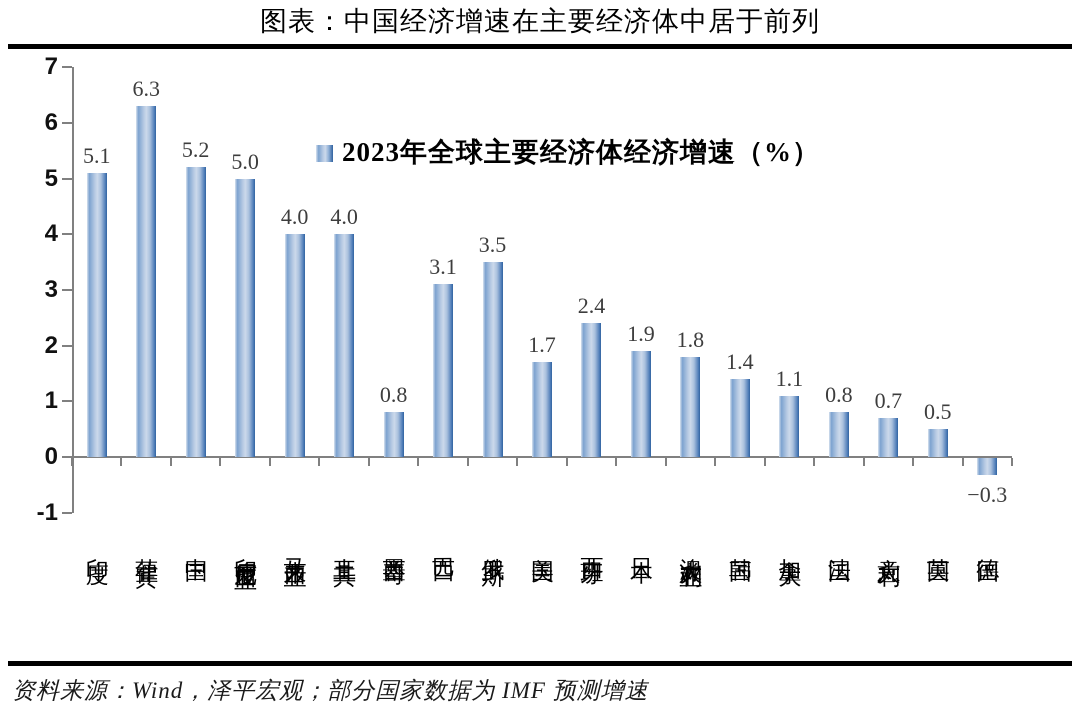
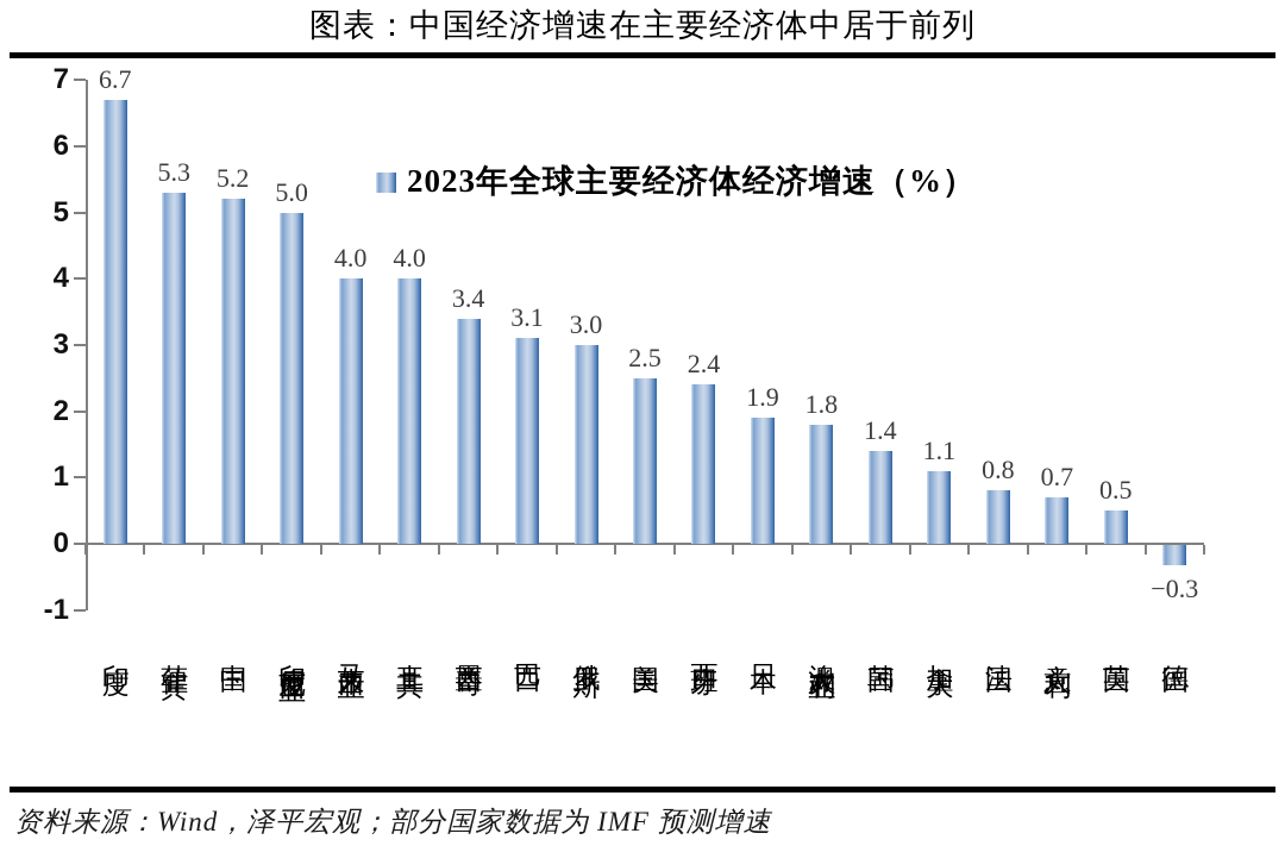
印度: 5.1 -> 6.7
菲律宾: 6.3 -> 5.3
墨西哥: 0.8 -> 3.4
俄罗斯: 3.5 -> 3.0
美国: 1.7 -> 2.5
